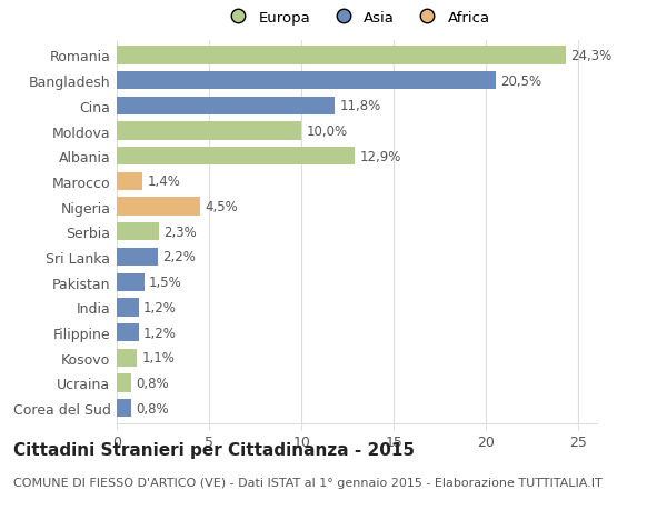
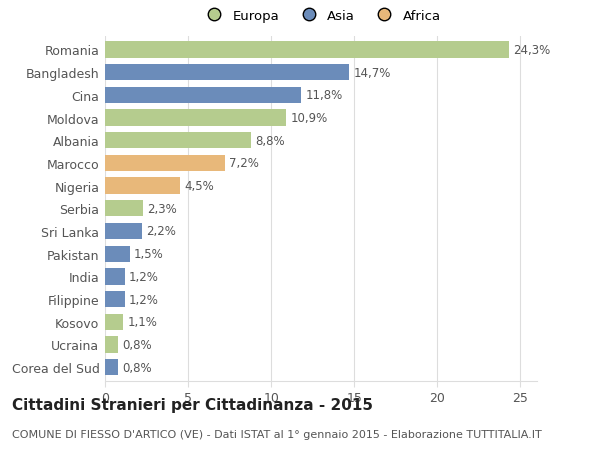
Bangladesh: 20,5% -> 14,7%
Moldova: 10,0% -> 10,9%
Albania: 12,9% -> 8,8%
Marocco: 1,4% -> 7,2%
